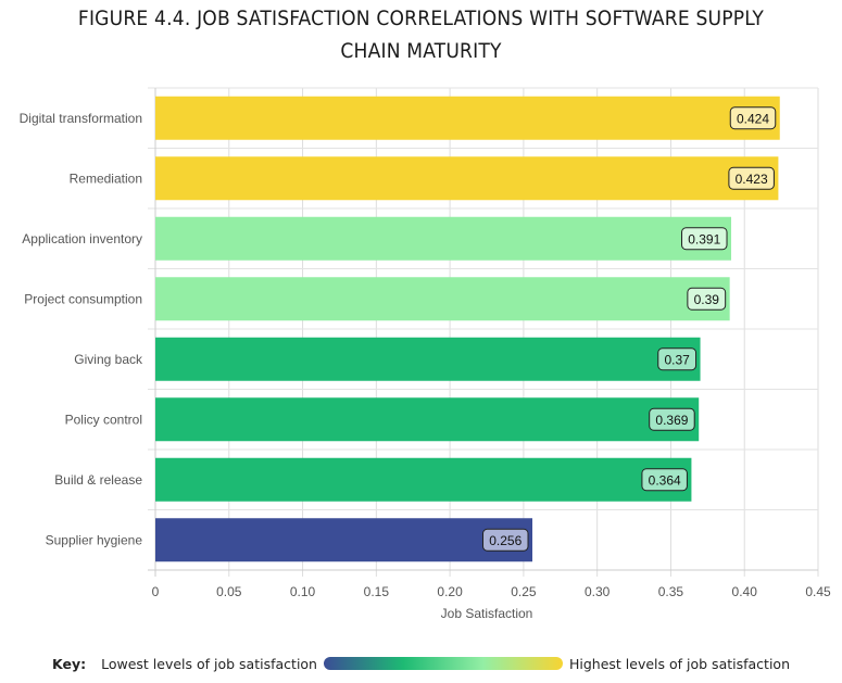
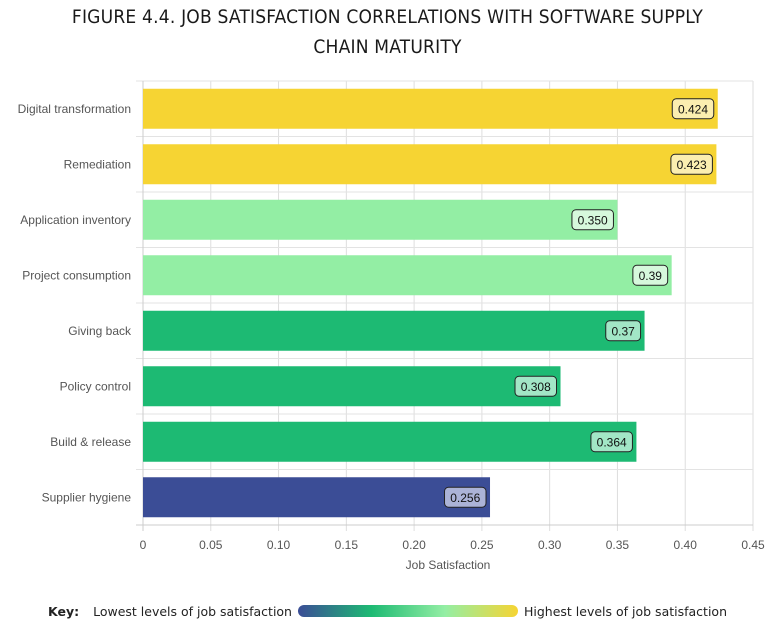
Application inventory: 0.391 -> 0.350
Policy control: 0.369 -> 0.308
